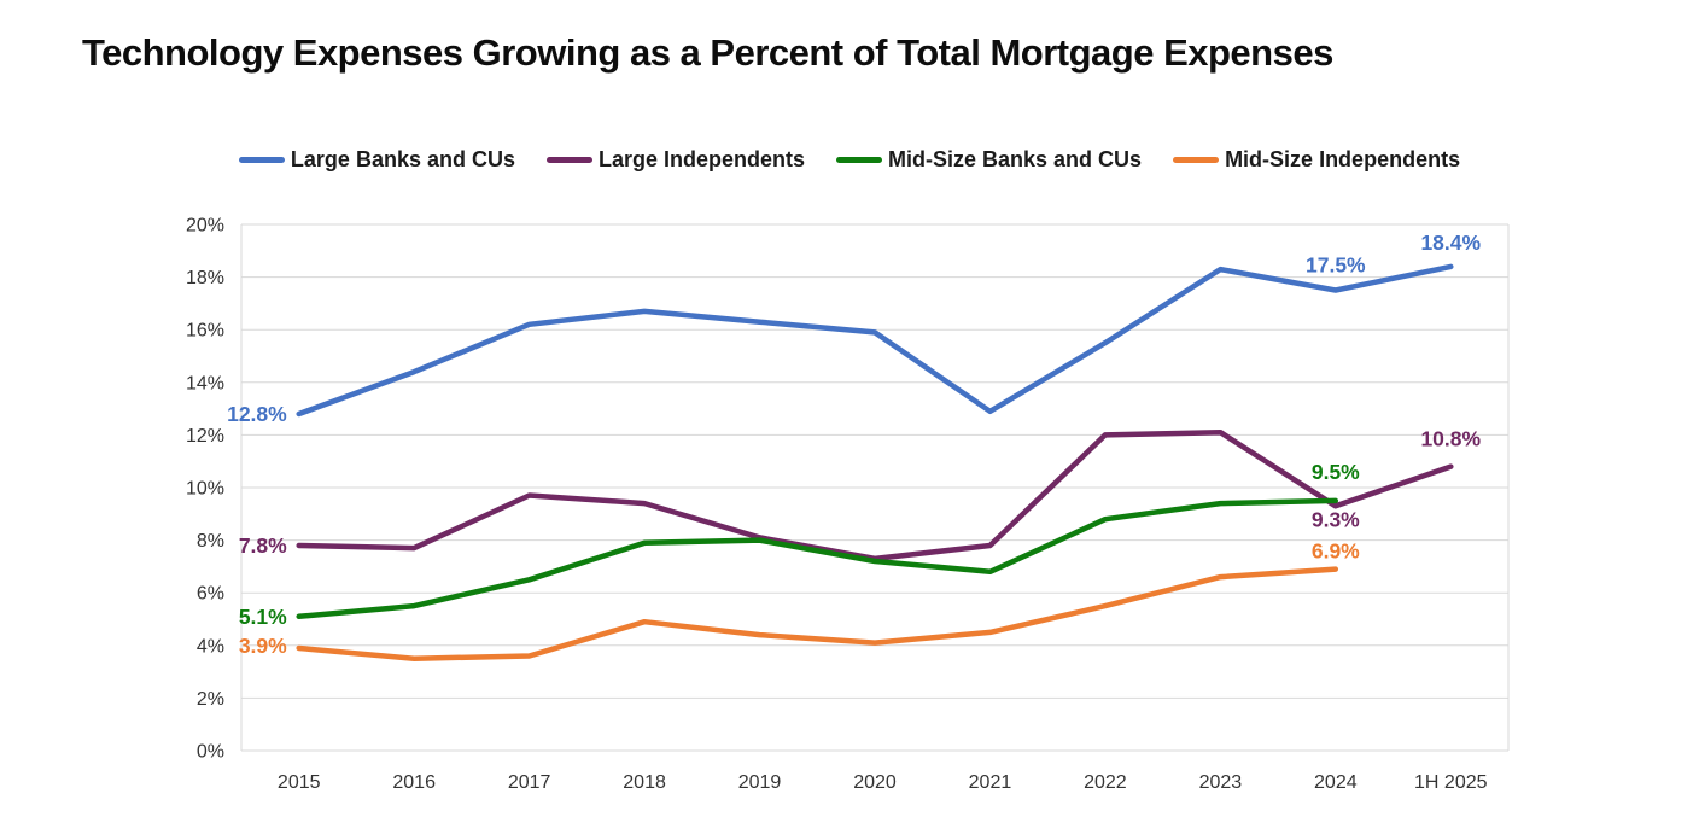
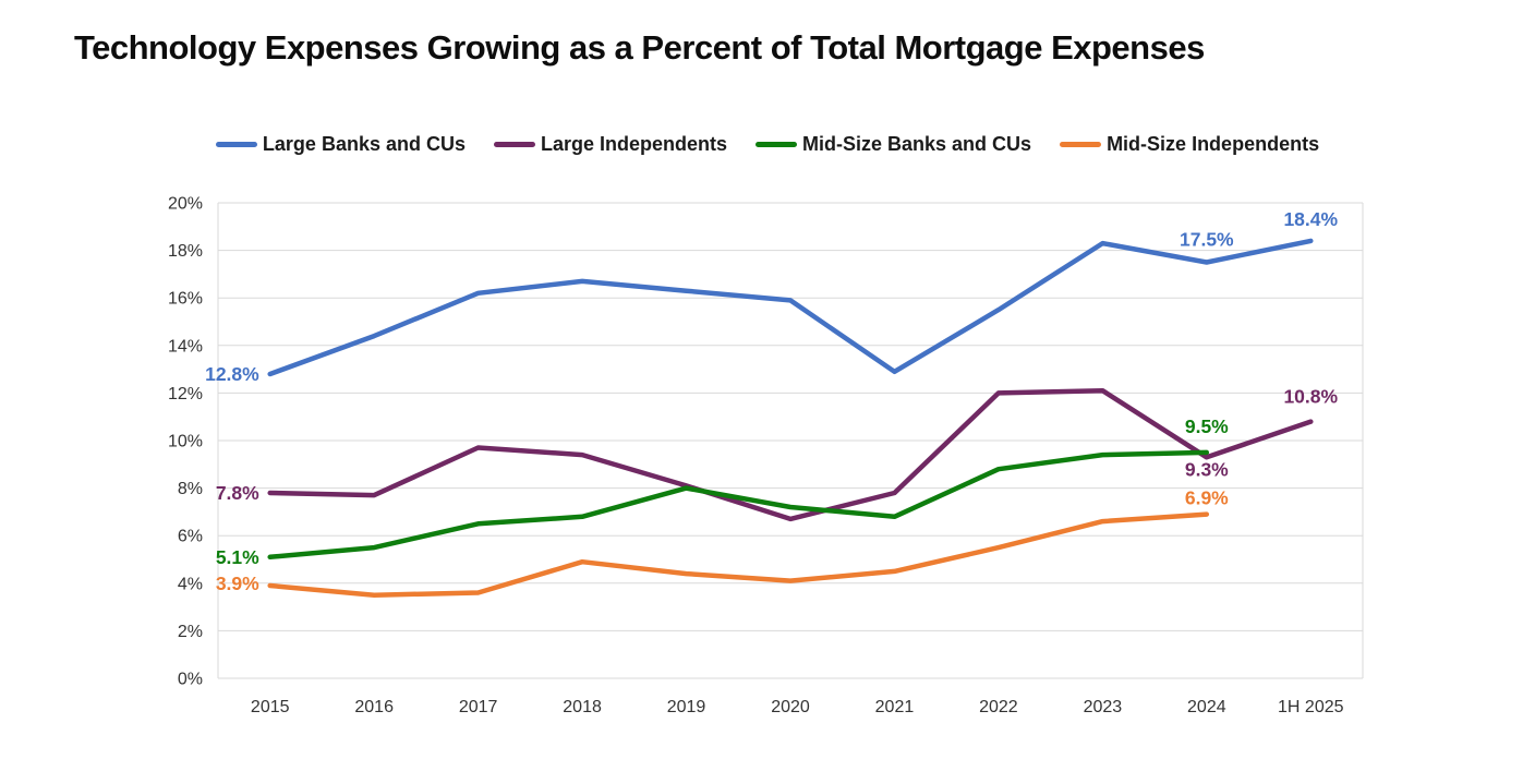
Mid-Size Banks and CUs/2018: 7.9% -> 6.8%
Large Independents/2020: 7.3% -> 6.7%
